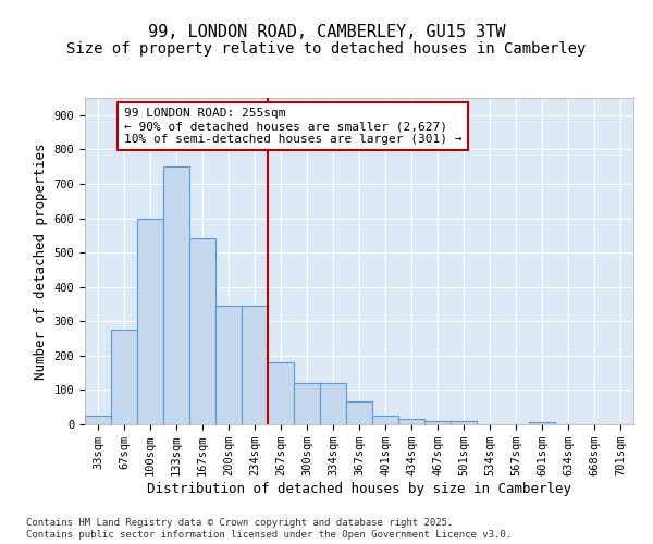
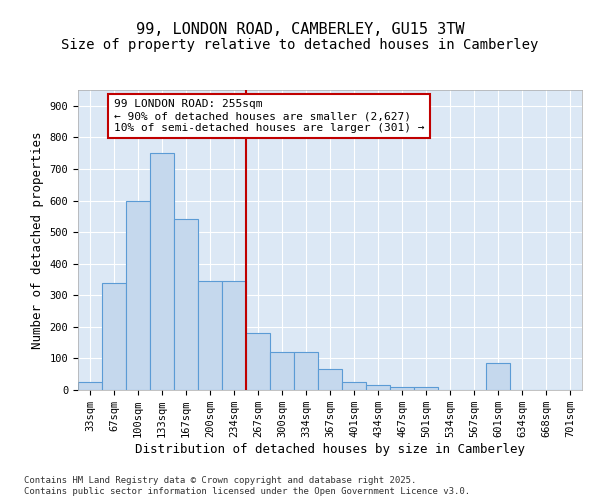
67sqm: 275 -> 340
601sqm: 5 -> 85
